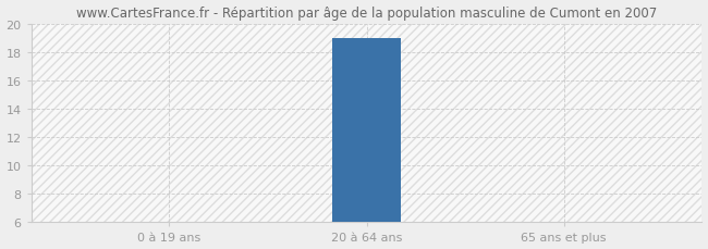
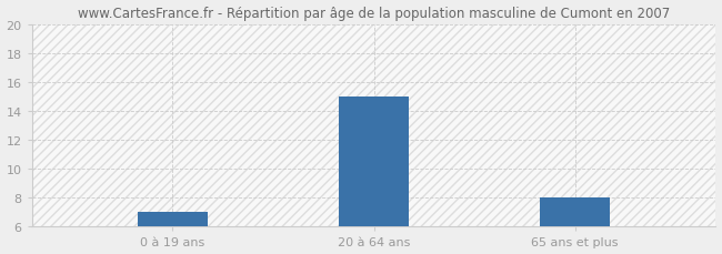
0 à 19 ans: 6 -> 7
20 à 64 ans: 19 -> 15
65 ans et plus: 6 -> 8
